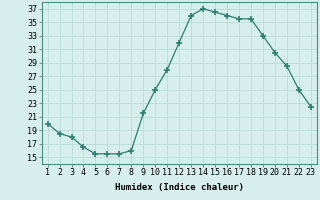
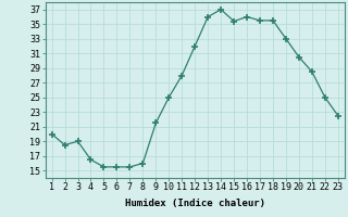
3: 18.0 -> 19.0
15: 36.5 -> 35.4
